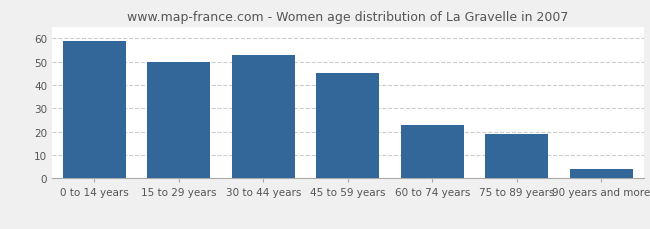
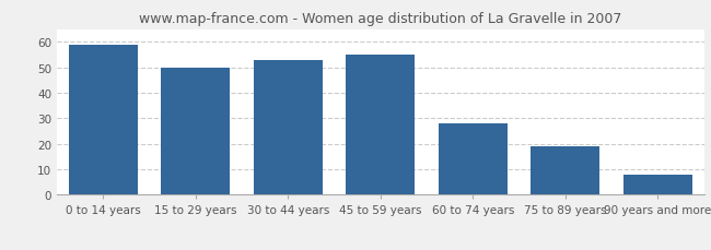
45 to 59 years: 45 -> 55
60 to 74 years: 23 -> 28
90 years and more: 4 -> 8
